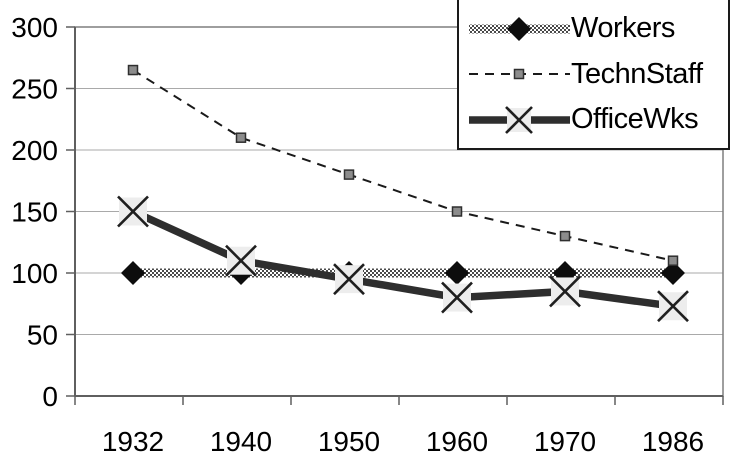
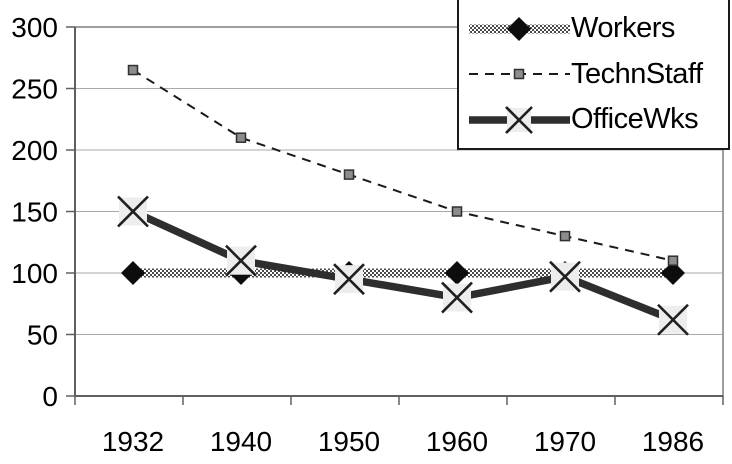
OfficeWks/1970: 85 -> 97
OfficeWks/1986: 73 -> 62
